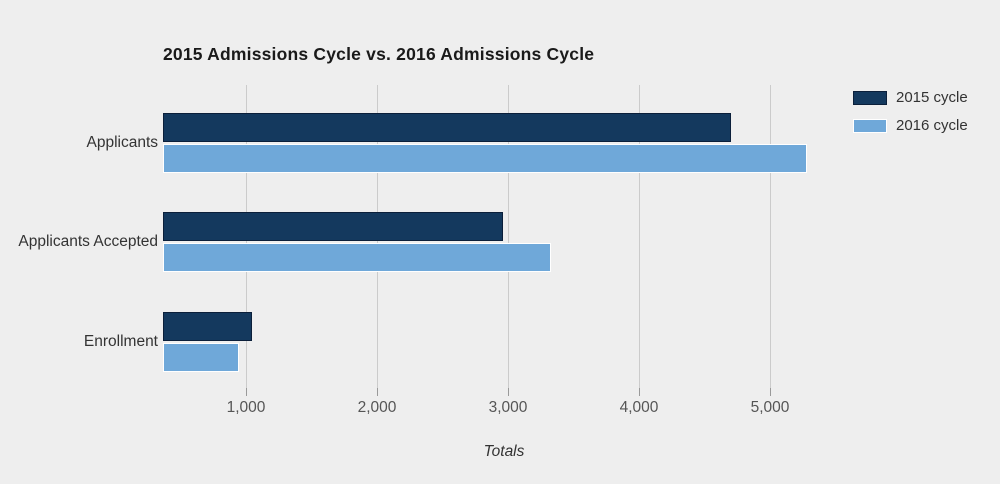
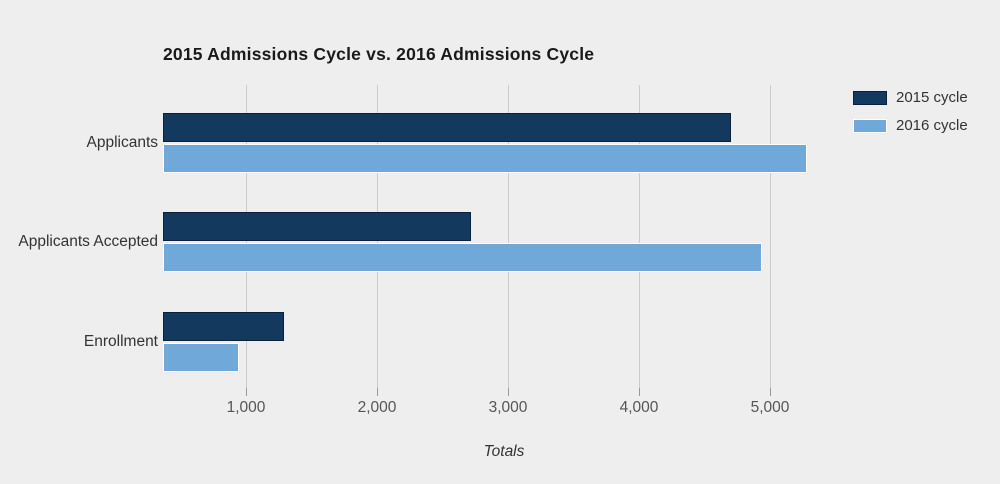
2015 cycle/Applicants Accepted: 2960 -> 2720
2016 cycle/Applicants Accepted: 3330 -> 4940
2015 cycle/Enrollment: 1040 -> 1290
